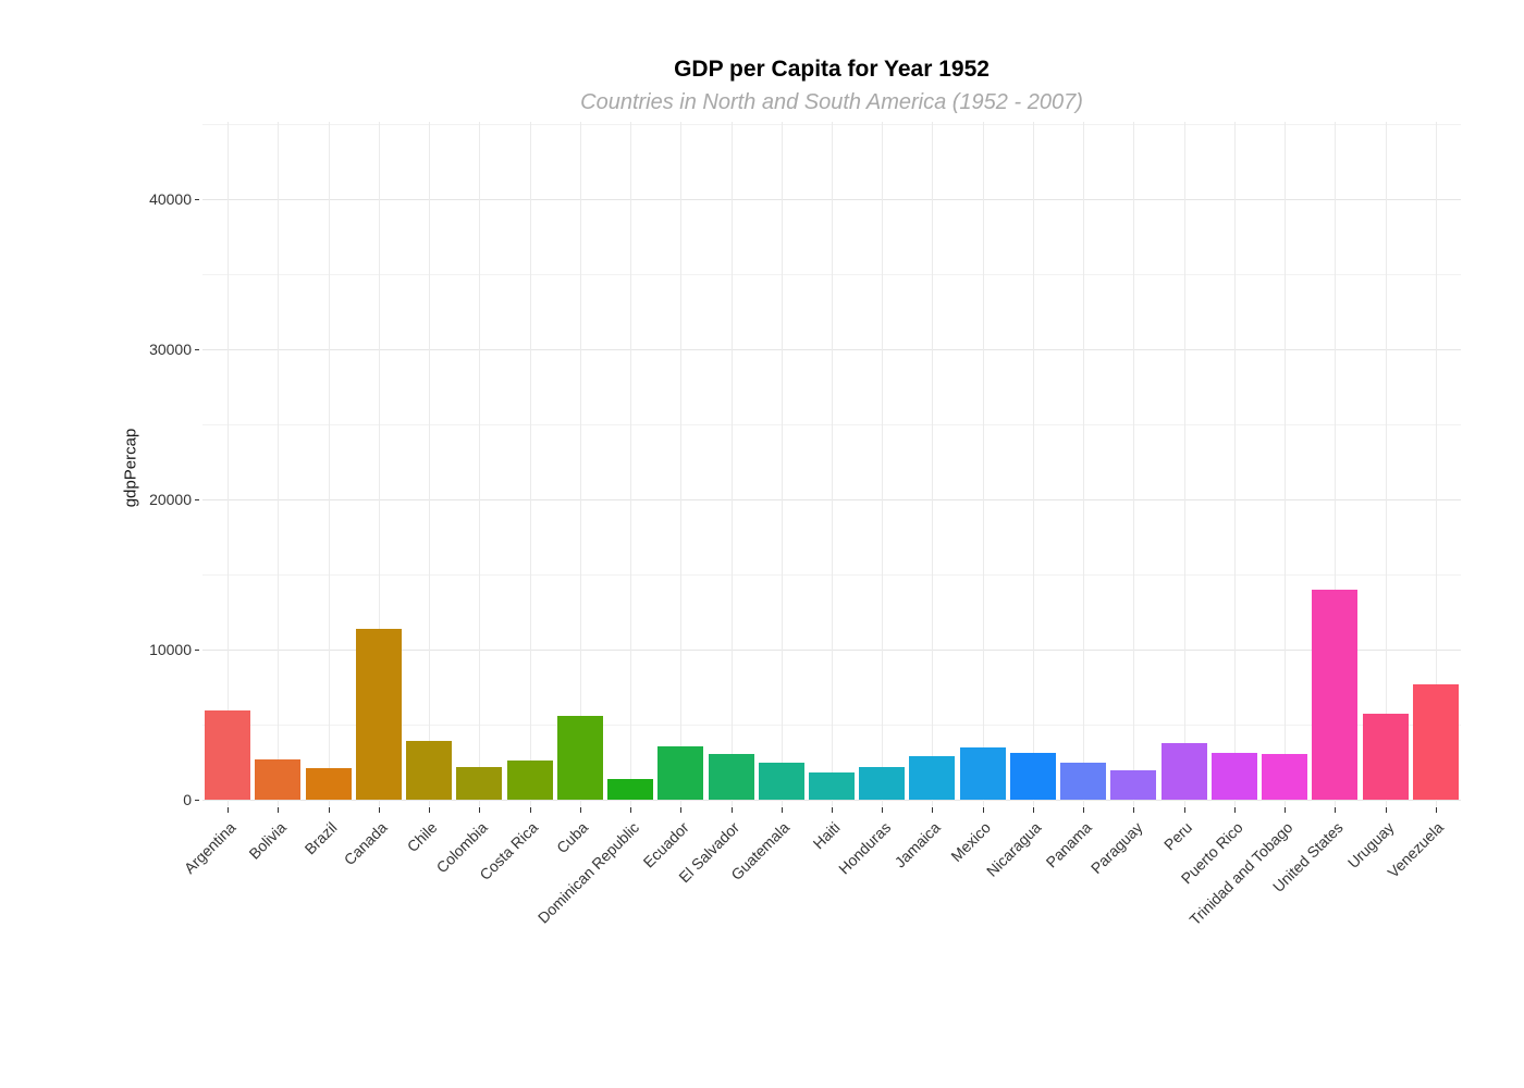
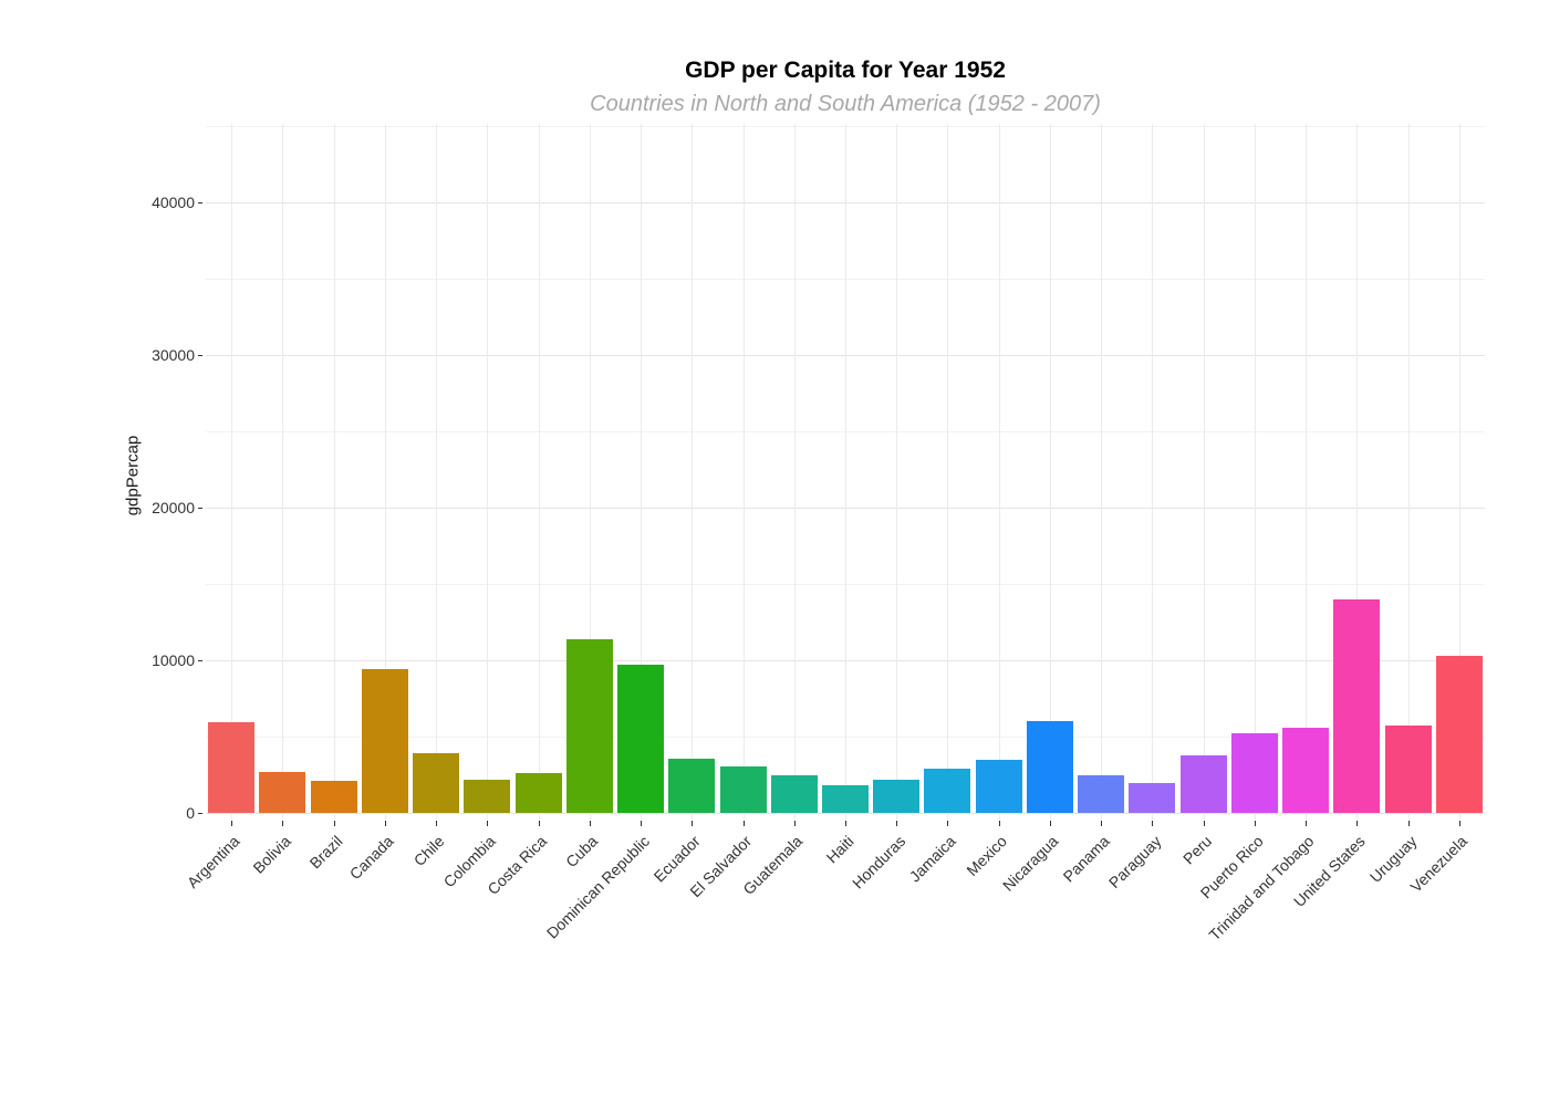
Canada: 11400 -> 9400
Cuba: 5600 -> 11400
Dominican Republic: 1400 -> 9700
Nicaragua: 3100 -> 6000
Puerto Rico: 3100 -> 5200
Trinidad and Tobago: 3000 -> 5600
Venezuela: 7700 -> 10300
